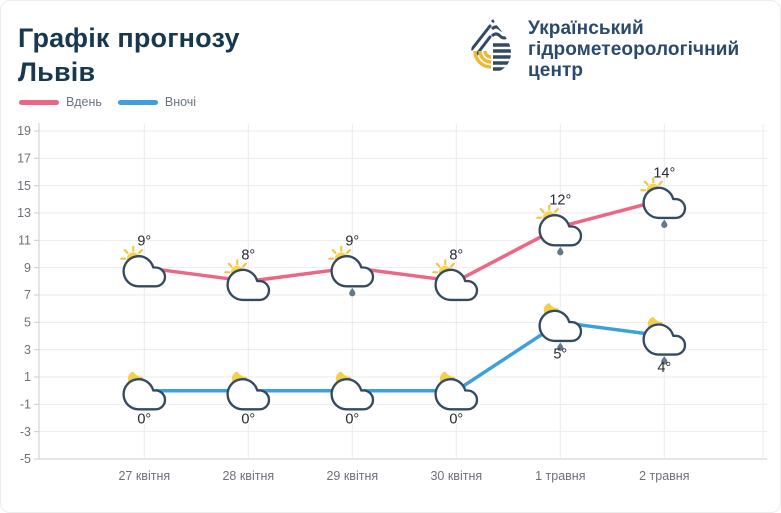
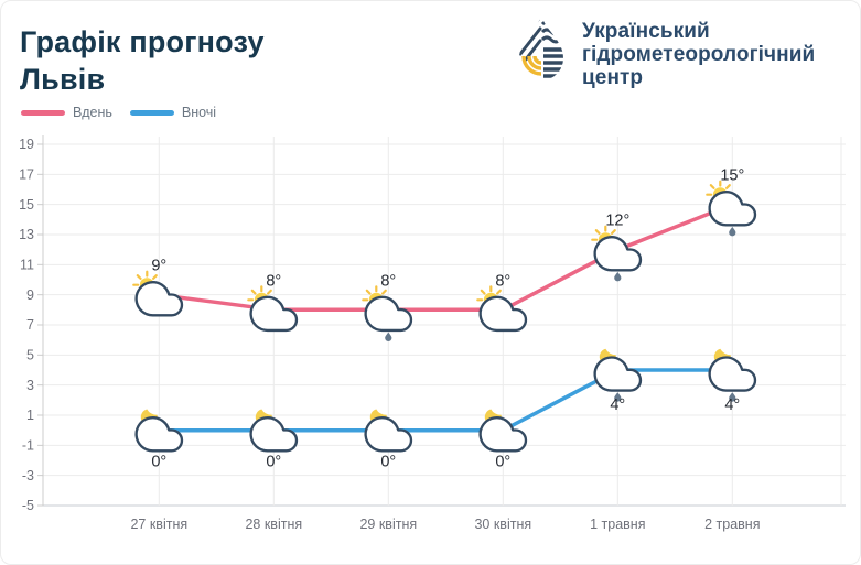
Вдень/29 квітня: 9° -> 8°
Вночі/1 травня: 5° -> 4°
Вдень/2 травня: 14° -> 15°
